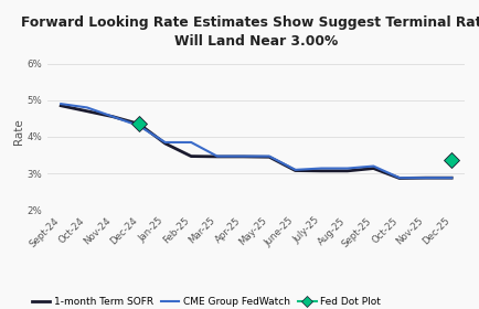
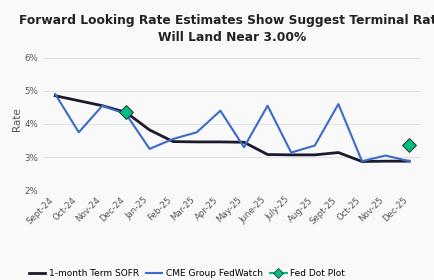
CME Group FedWatch/Oct-24: 4.80% -> 3.75%
CME Group FedWatch/Jan-25: 3.85% -> 3.25%
CME Group FedWatch/Feb-25: 3.85% -> 3.55%
CME Group FedWatch/Mar-25: 3.47% -> 3.75%
CME Group FedWatch/Apr-25: 3.47% -> 4.40%
CME Group FedWatch/May-25: 3.47% -> 3.30%
CME Group FedWatch/June-25: 3.10% -> 4.55%
CME Group FedWatch/Aug-25: 3.14% -> 3.35%
CME Group FedWatch/Sept-25: 3.20% -> 4.60%
CME Group FedWatch/Nov-25: 2.88% -> 3.05%
